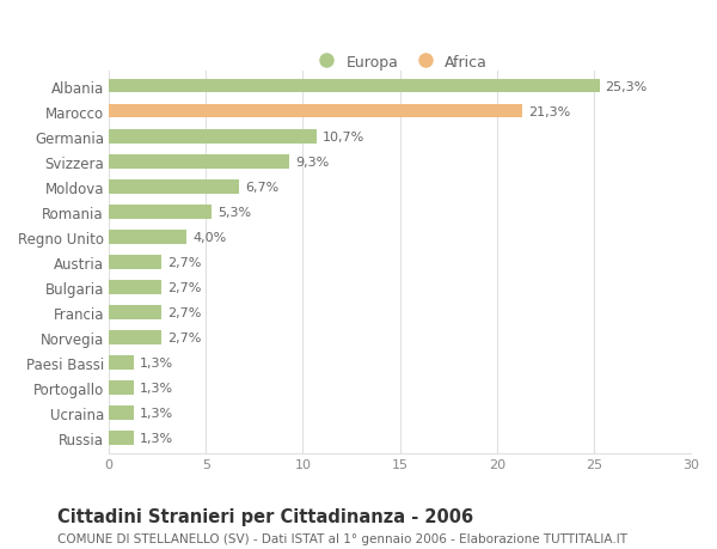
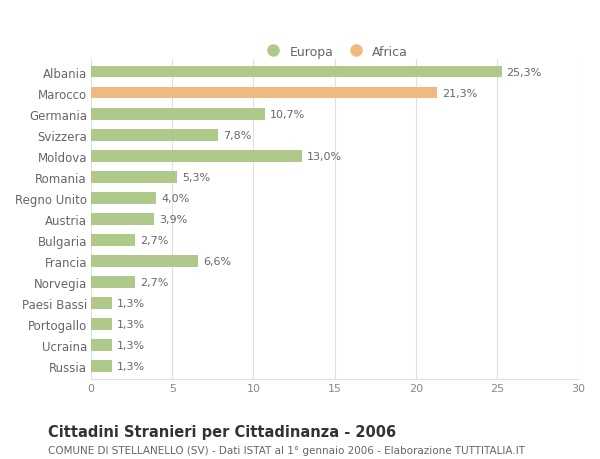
Svizzera: 9,3% -> 7,8%
Moldova: 6,7% -> 13,0%
Austria: 2,7% -> 3,9%
Francia: 2,7% -> 6,6%
